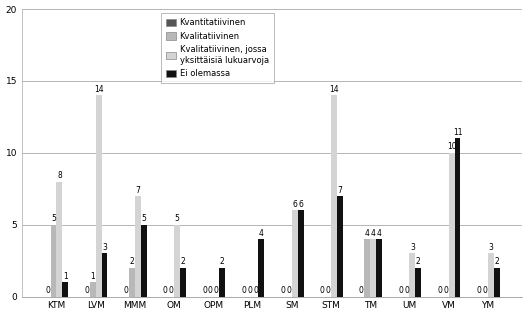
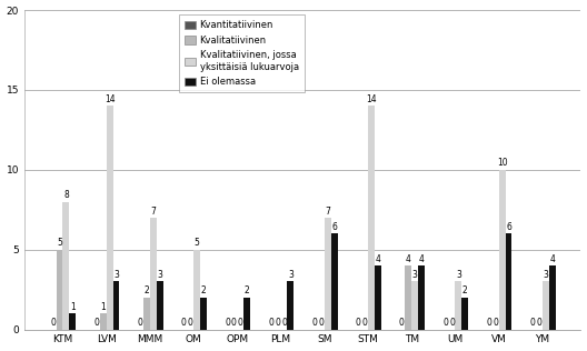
Ei olemassa/MMM: 5 -> 3
Ei olemassa/PLM: 4 -> 3
Kvalitatiivinen, jossa yksittäisiä lukuarvoja/SM: 6 -> 7
Ei olemassa/STM: 7 -> 4
Kvalitatiivinen, jossa yksittäisiä lukuarvoja/TM: 4 -> 3
Ei olemassa/VM: 11 -> 6
Ei olemassa/YM: 2 -> 4
